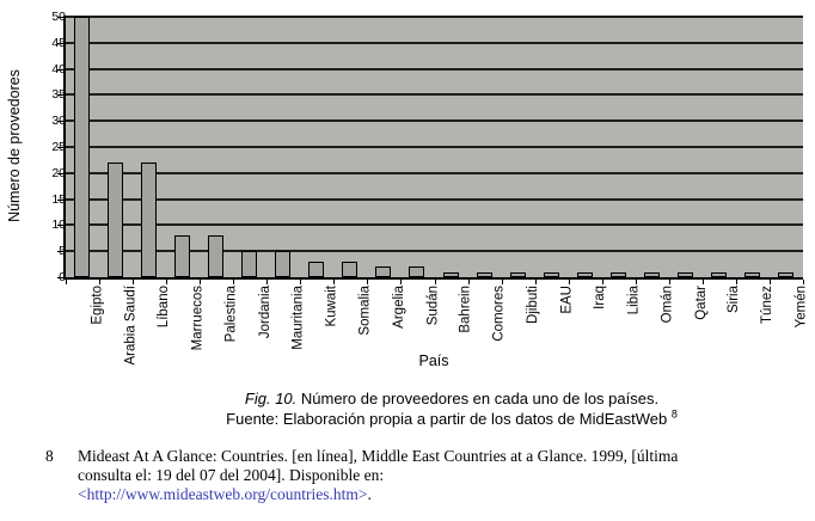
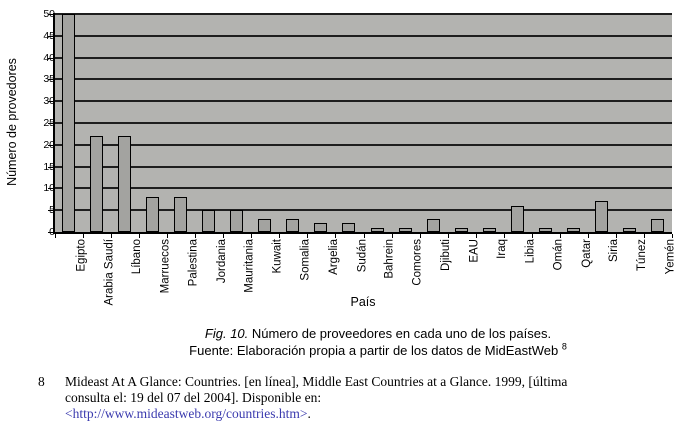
Djibuti: 1 -> 3
Libia: 1 -> 6
Siria: 1 -> 7
Yemén: 1 -> 3
